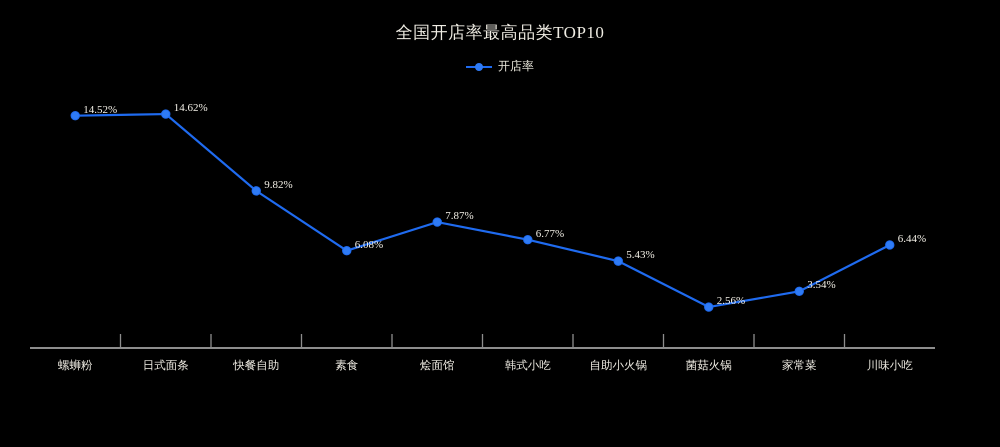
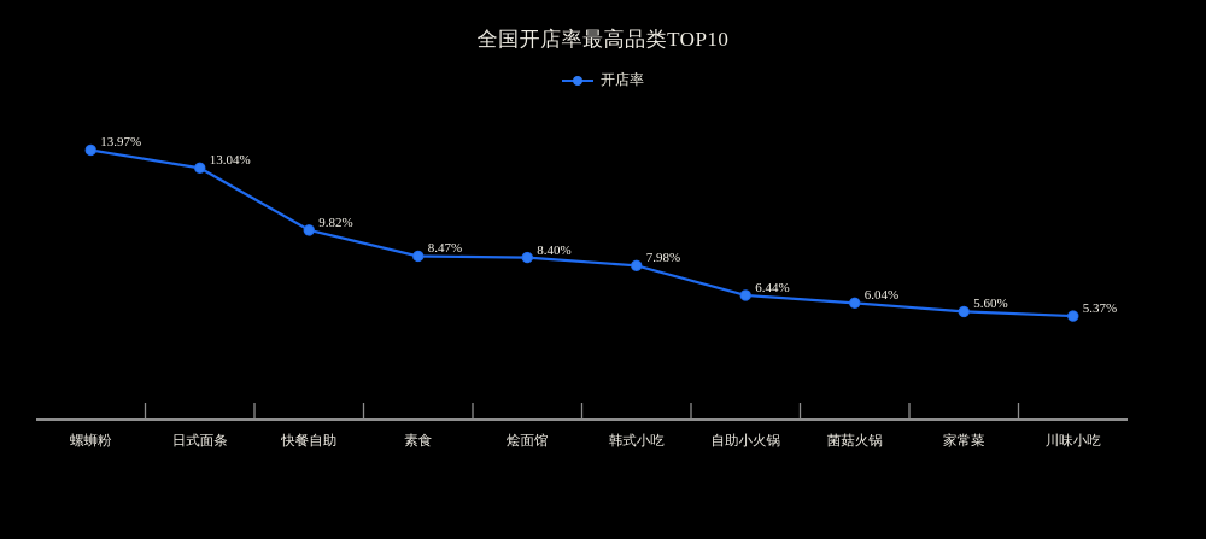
螺蛳粉: 14.52% -> 13.97%
日式面条: 14.62% -> 13.04%
素食: 6.08% -> 8.47%
烩面馆: 7.87% -> 8.40%
韩式小吃: 6.77% -> 7.98%
自助小火锅: 5.43% -> 6.44%
菌菇火锅: 2.56% -> 6.04%
家常菜: 3.54% -> 5.60%
川味小吃: 6.44% -> 5.37%
